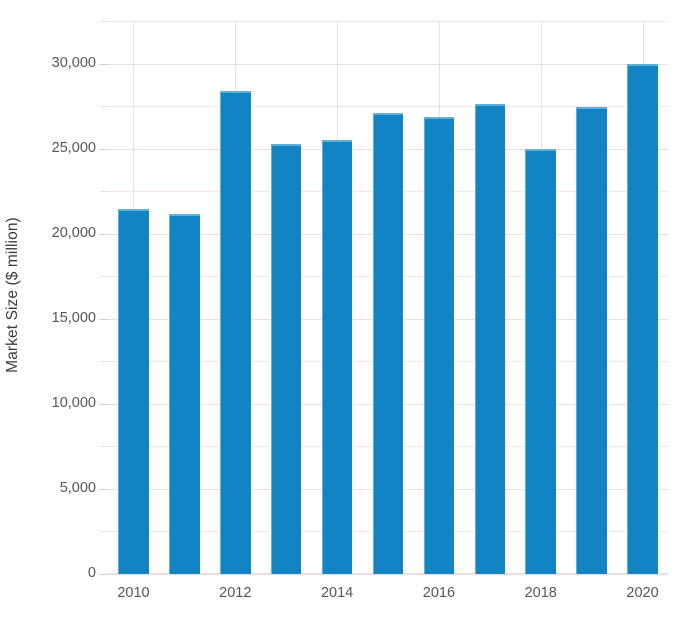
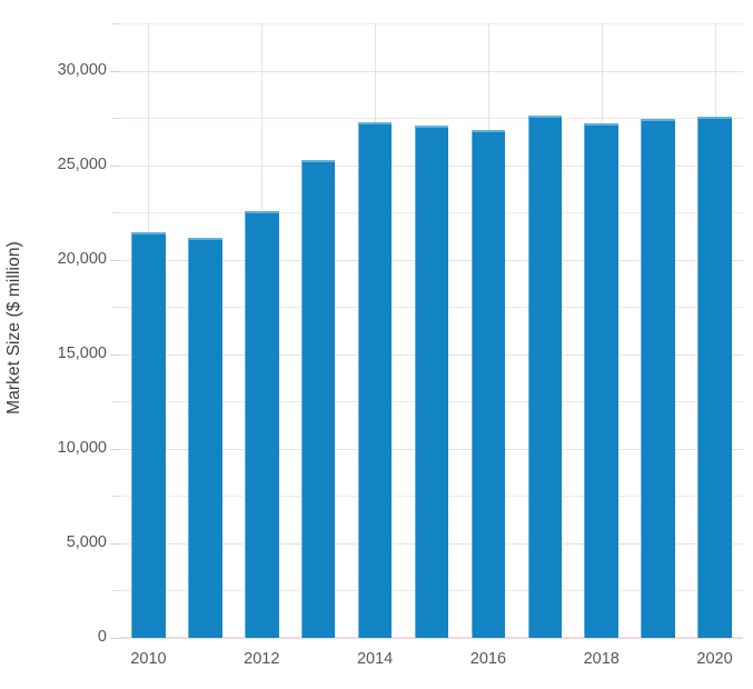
2012: 28400 -> 22600
2014: 25500 -> 27200
2018: 25000 -> 27200
2020: 30000 -> 27600
